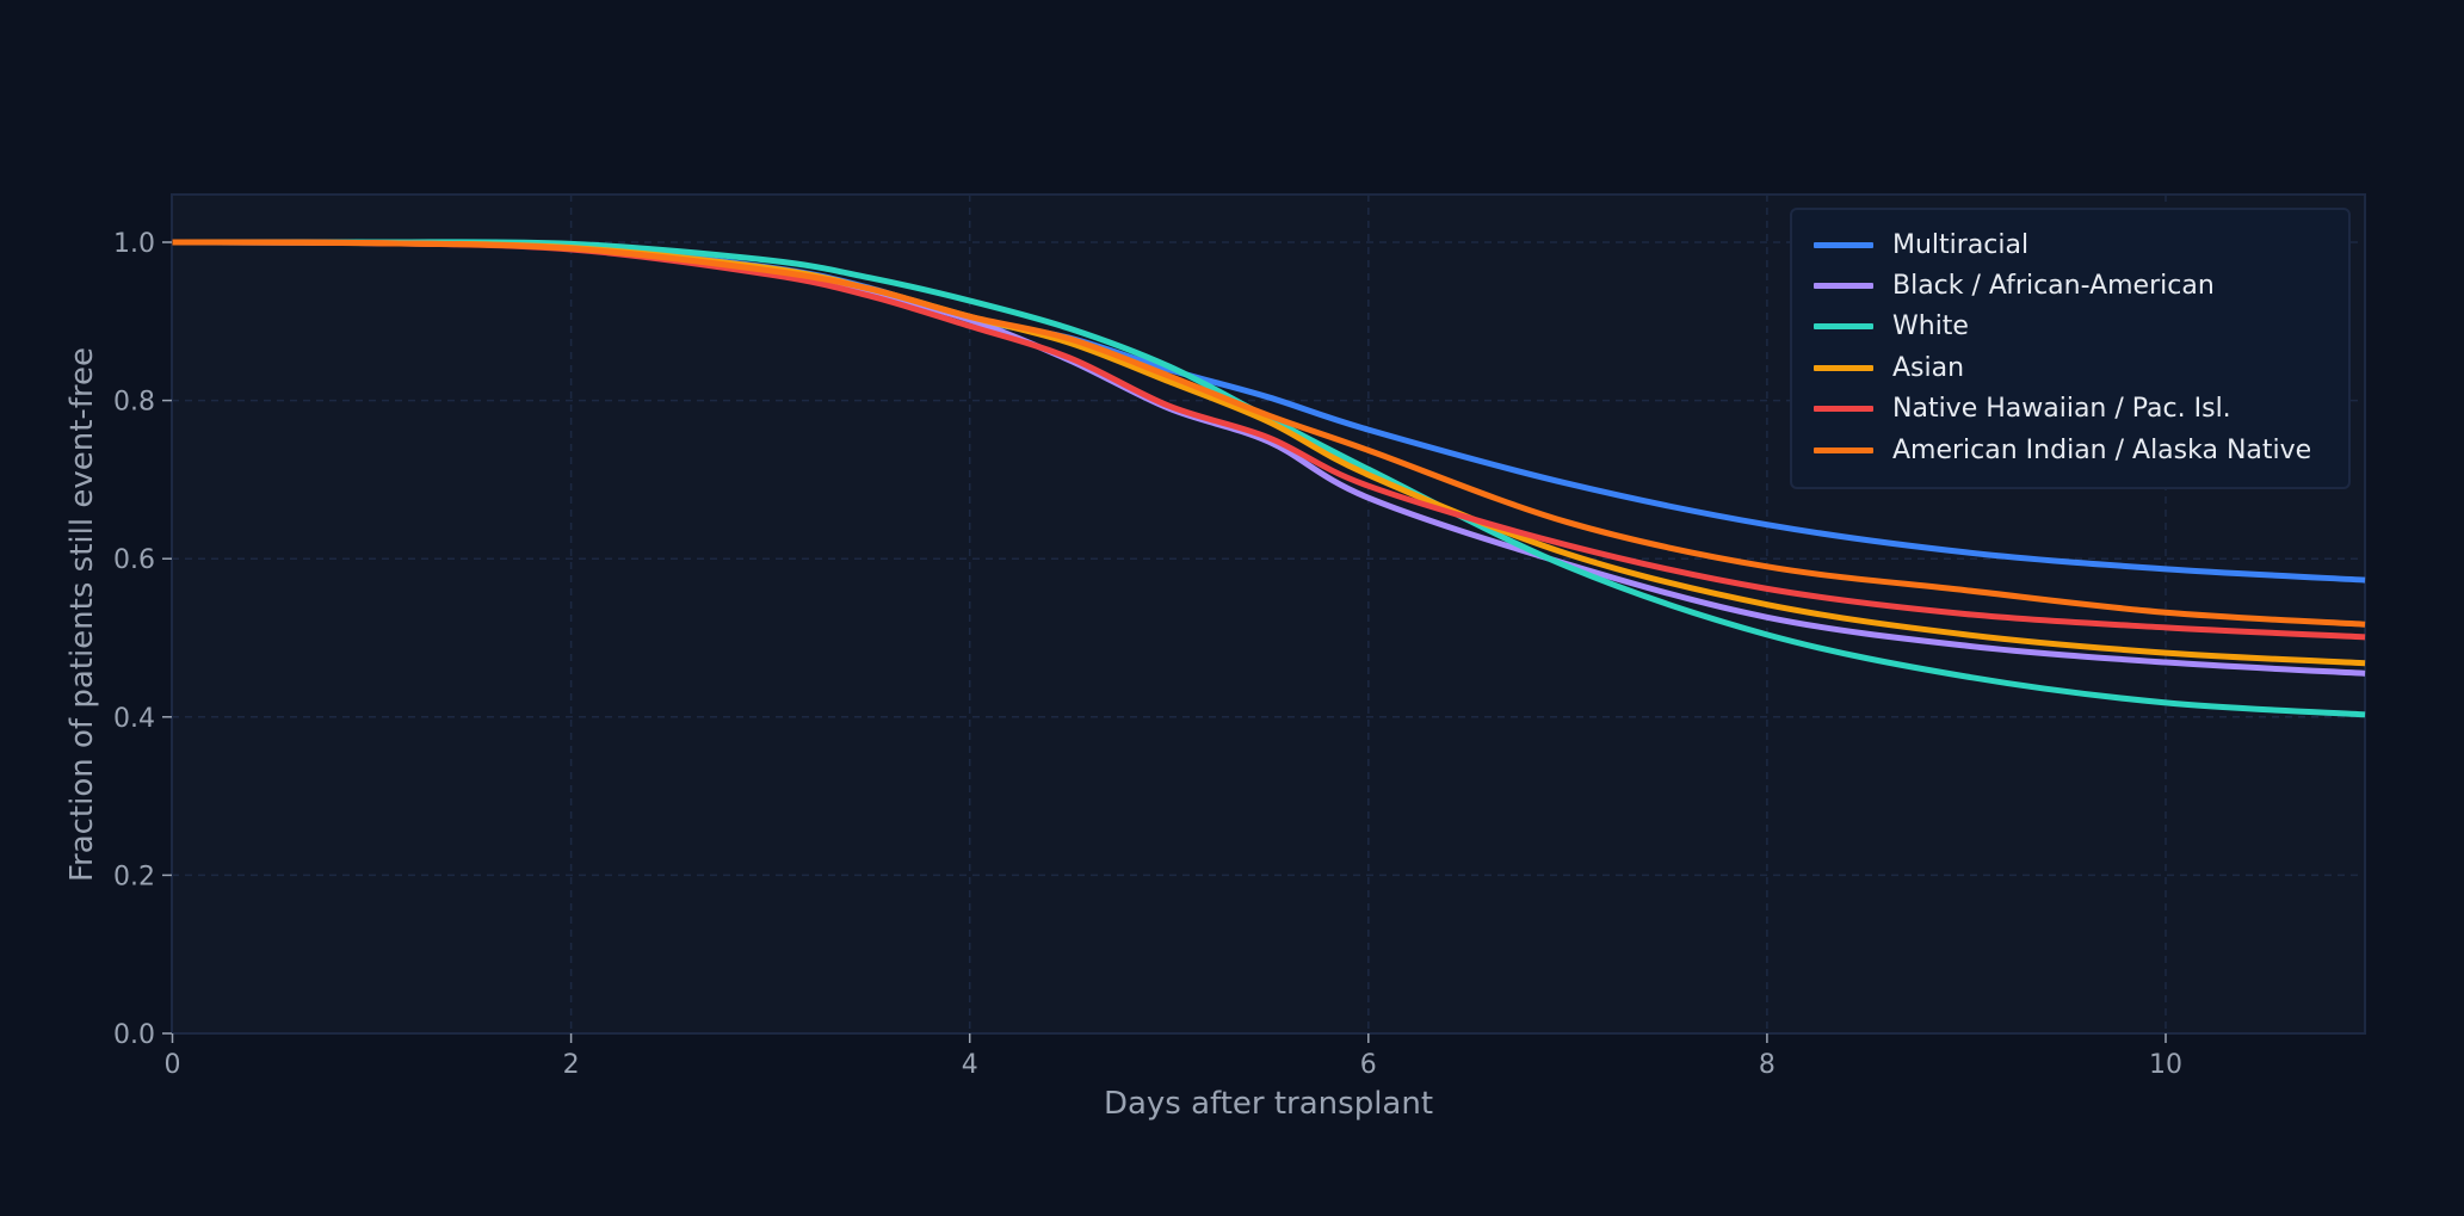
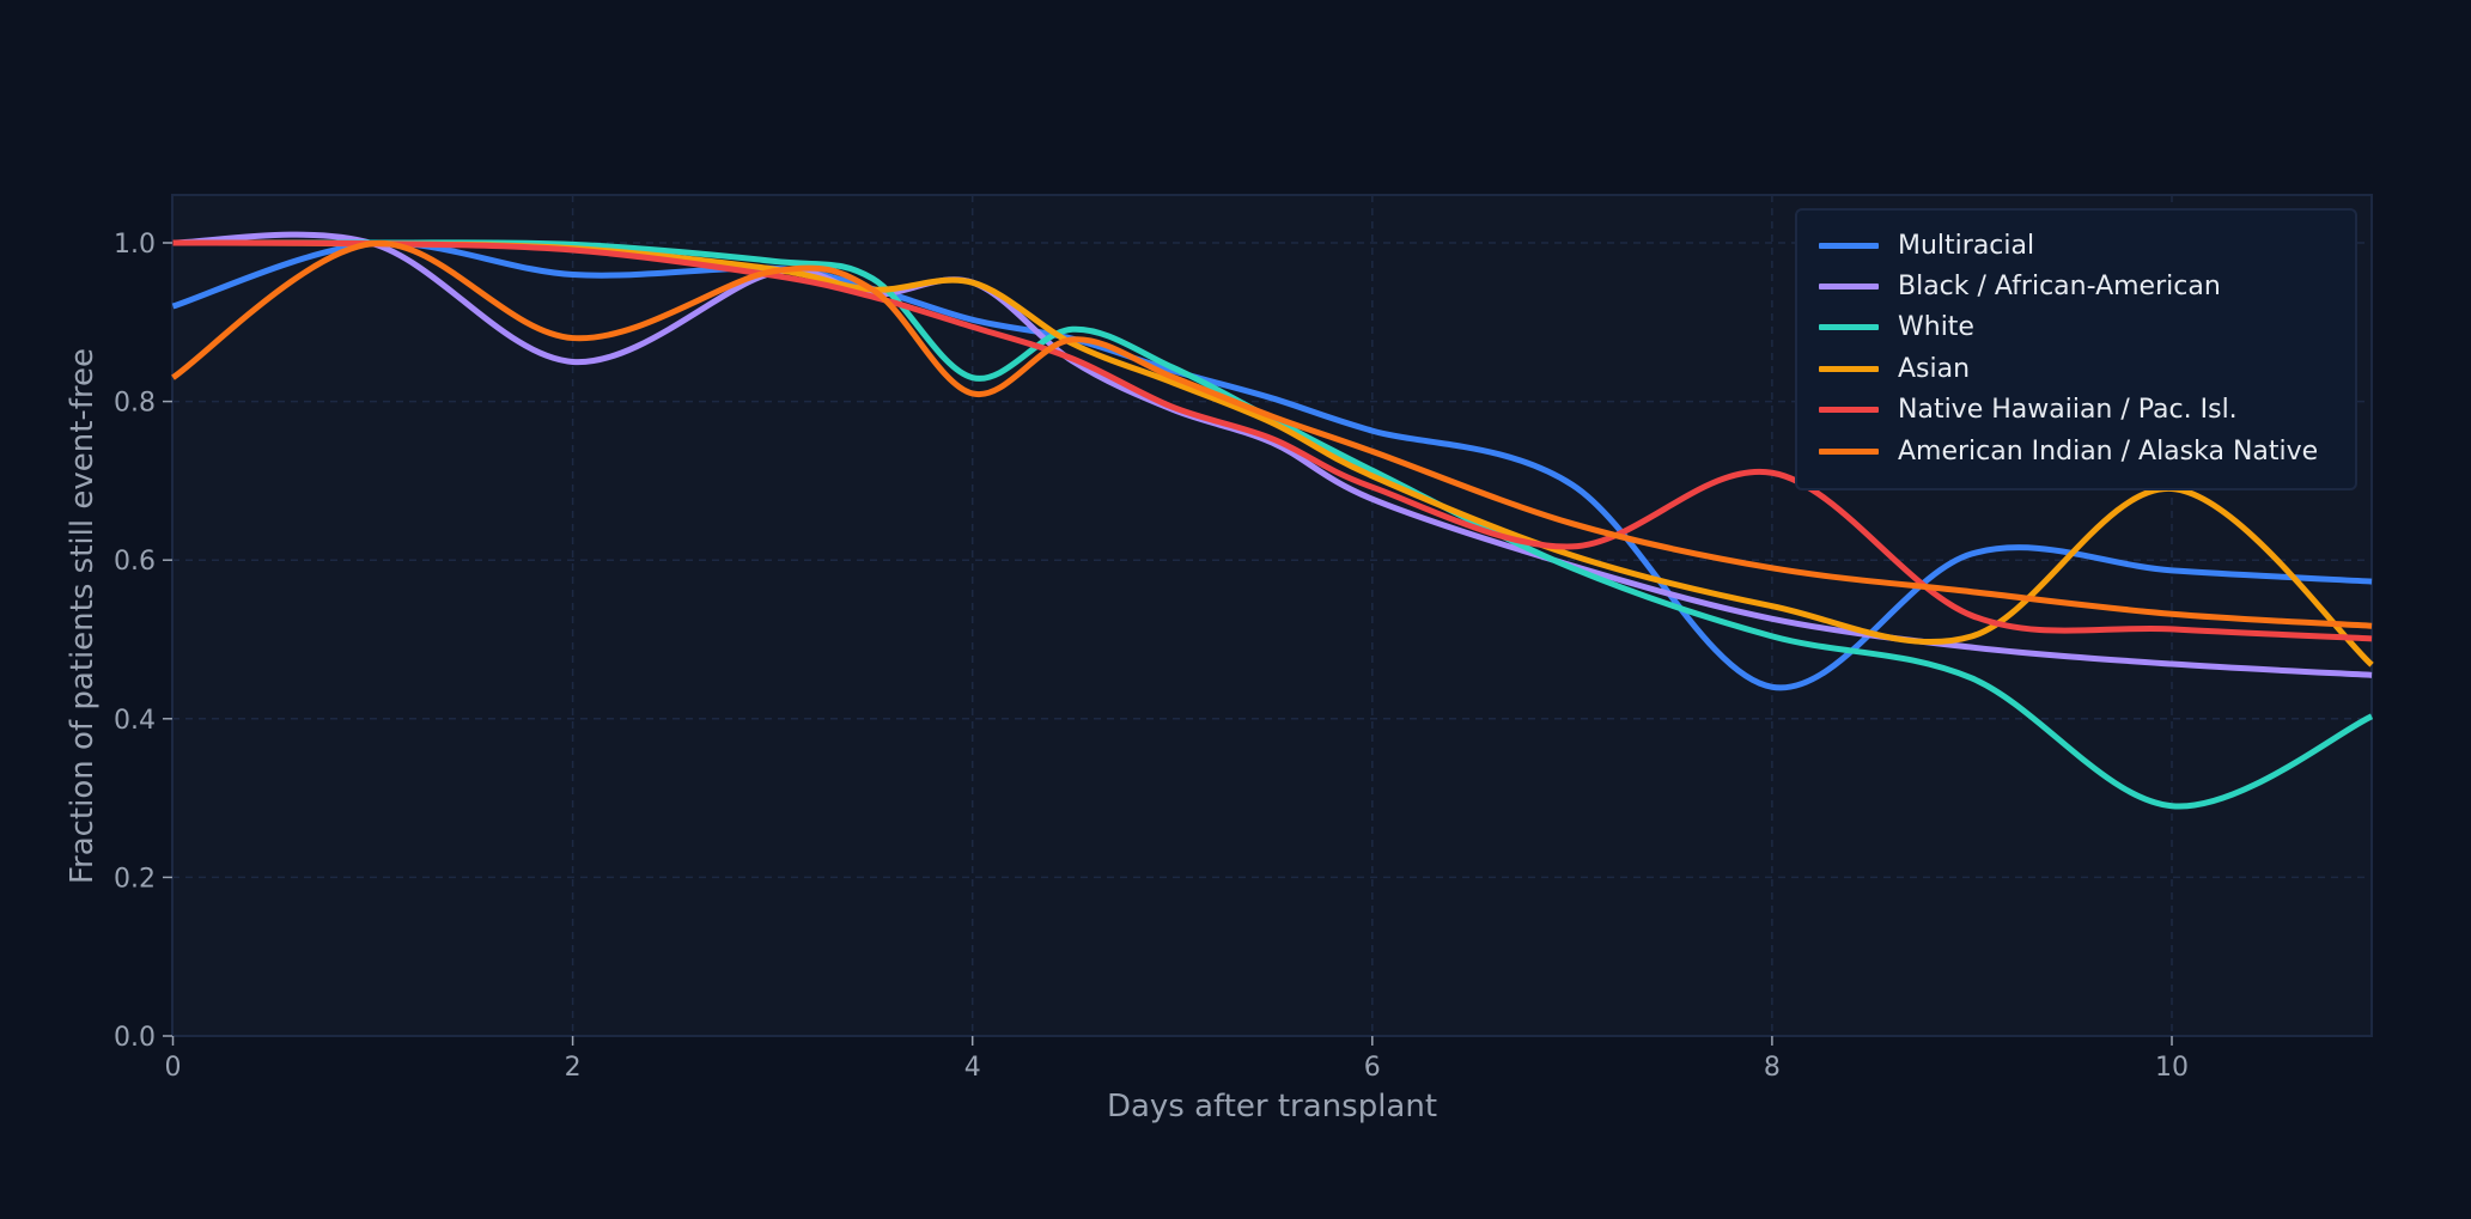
Multiracial/0: 1.00 -> 0.92
American Indian / Alaska Native/0: 1.00 -> 0.83
Multiracial/2: 0.99 -> 0.96
Black / African-American/2: 0.99 -> 0.85
American Indian / Alaska Native/2: 0.99 -> 0.88
Black / African-American/4: 0.90 -> 0.95
White/4: 0.93 -> 0.83
Asian/4: 0.91 -> 0.95
American Indian / Alaska Native/4: 0.91 -> 0.81
Multiracial/8: 0.64 -> 0.44
Native Hawaiian / Pac. Isl./8: 0.56 -> 0.71
White/10: 0.42 -> 0.29
Asian/10: 0.48 -> 0.69
